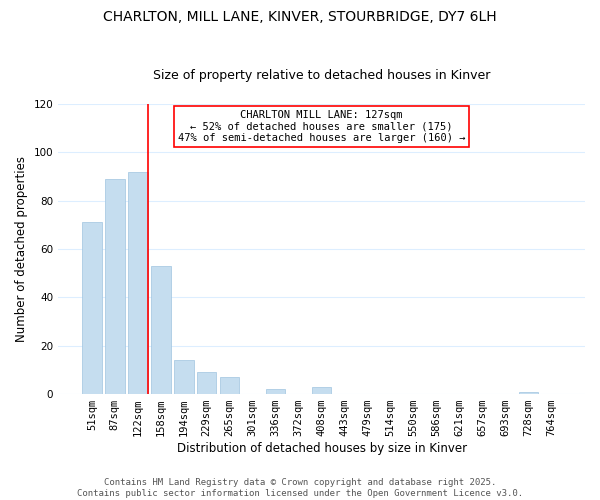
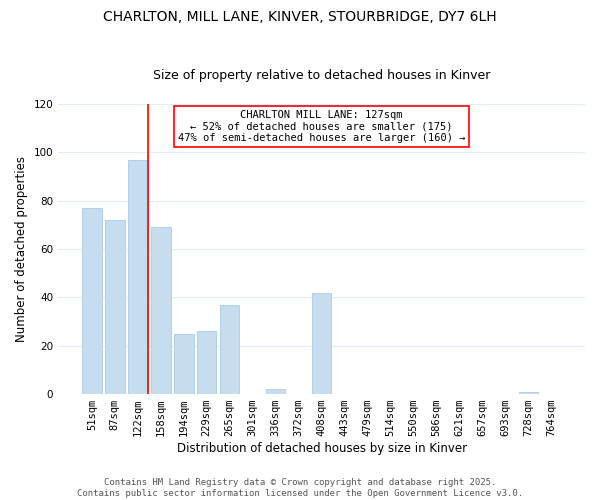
51sqm: 71 -> 77
87sqm: 89 -> 72
122sqm: 92 -> 97
158sqm: 53 -> 69
194sqm: 14 -> 25
229sqm: 9 -> 26
265sqm: 7 -> 37
408sqm: 3 -> 42
